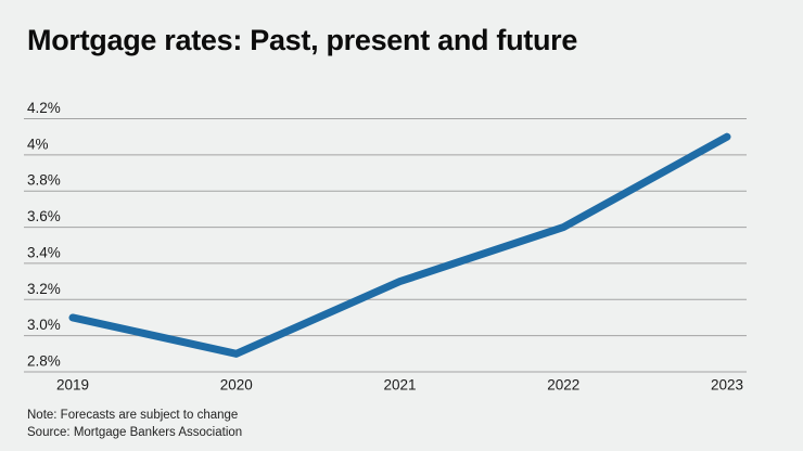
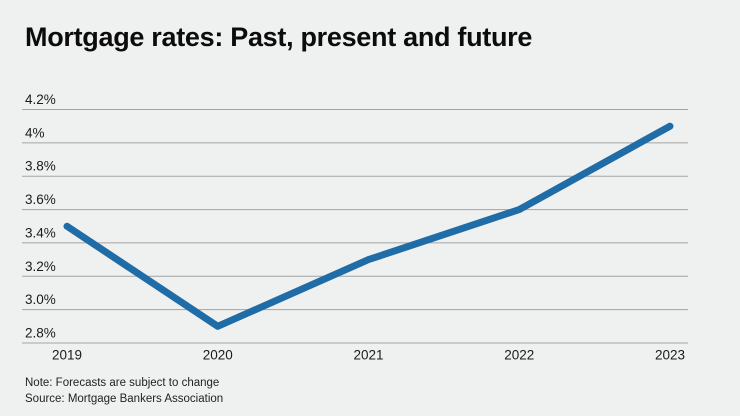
2019: 3.1% -> 3.5%
